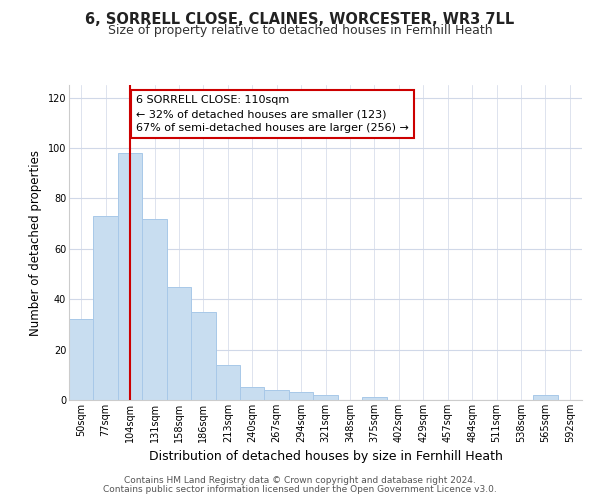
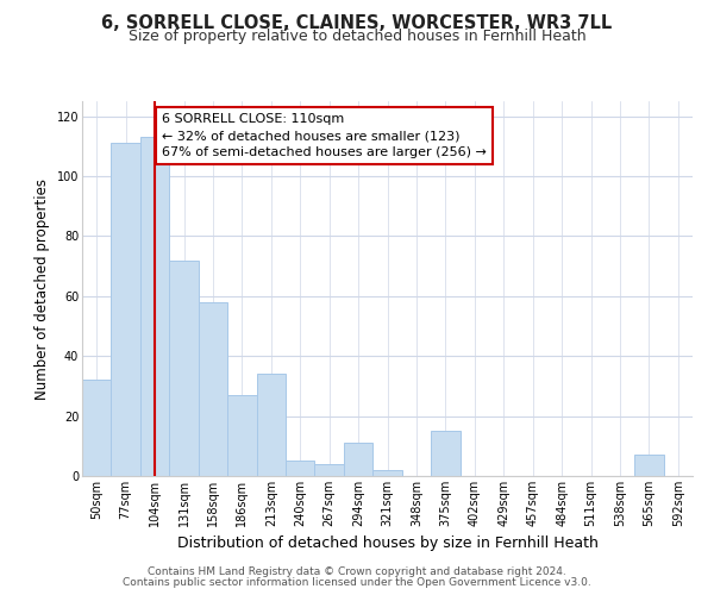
77sqm: 73 -> 111
104sqm: 98 -> 113
158sqm: 45 -> 58
186sqm: 35 -> 27
213sqm: 14 -> 34
294sqm: 3 -> 11
375sqm: 1 -> 15
565sqm: 2 -> 7
